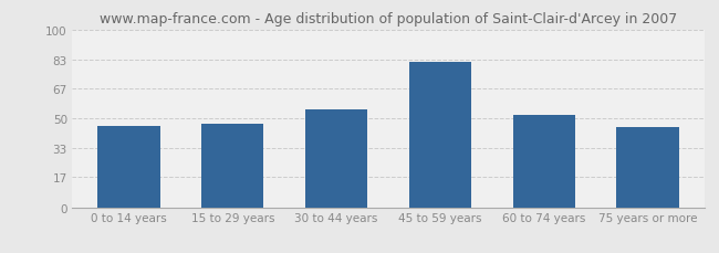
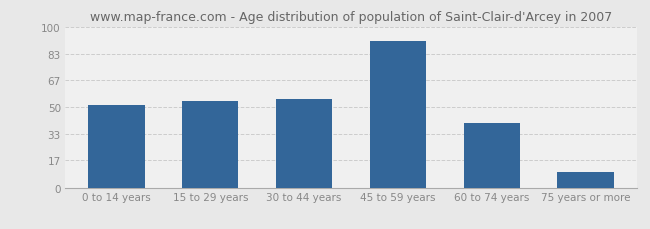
0 to 14 years: 46 -> 51
15 to 29 years: 47 -> 54
45 to 59 years: 82 -> 91
60 to 74 years: 52 -> 40
75 years or more: 45 -> 10
